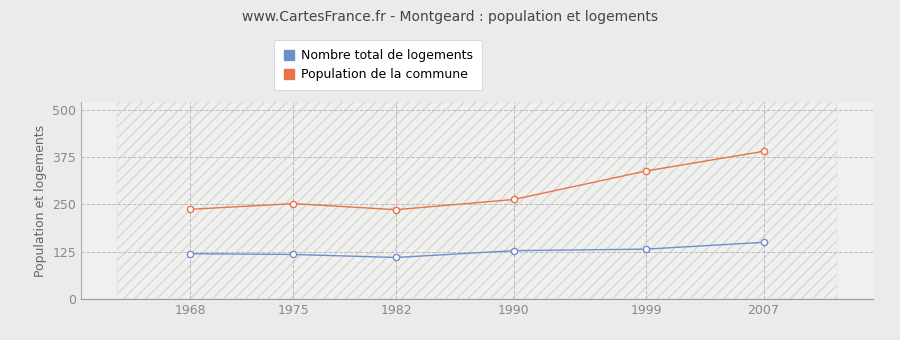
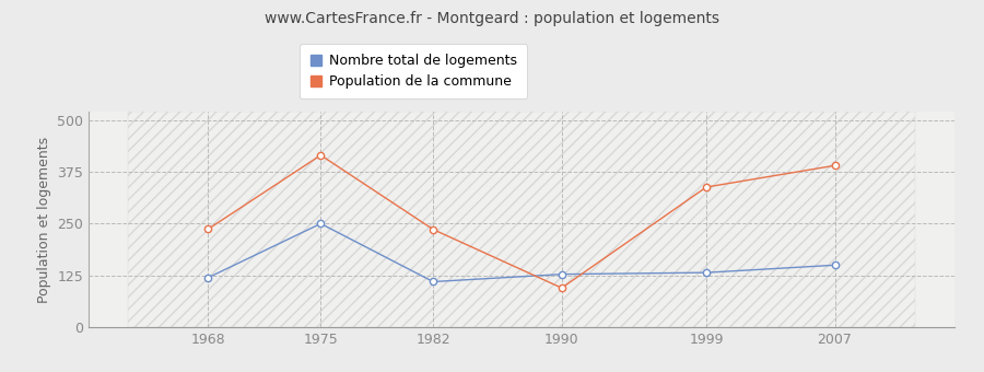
Nombre total de logements/1975: 118 -> 250
Population de la commune/1975: 252 -> 415
Population de la commune/1990: 263 -> 95
